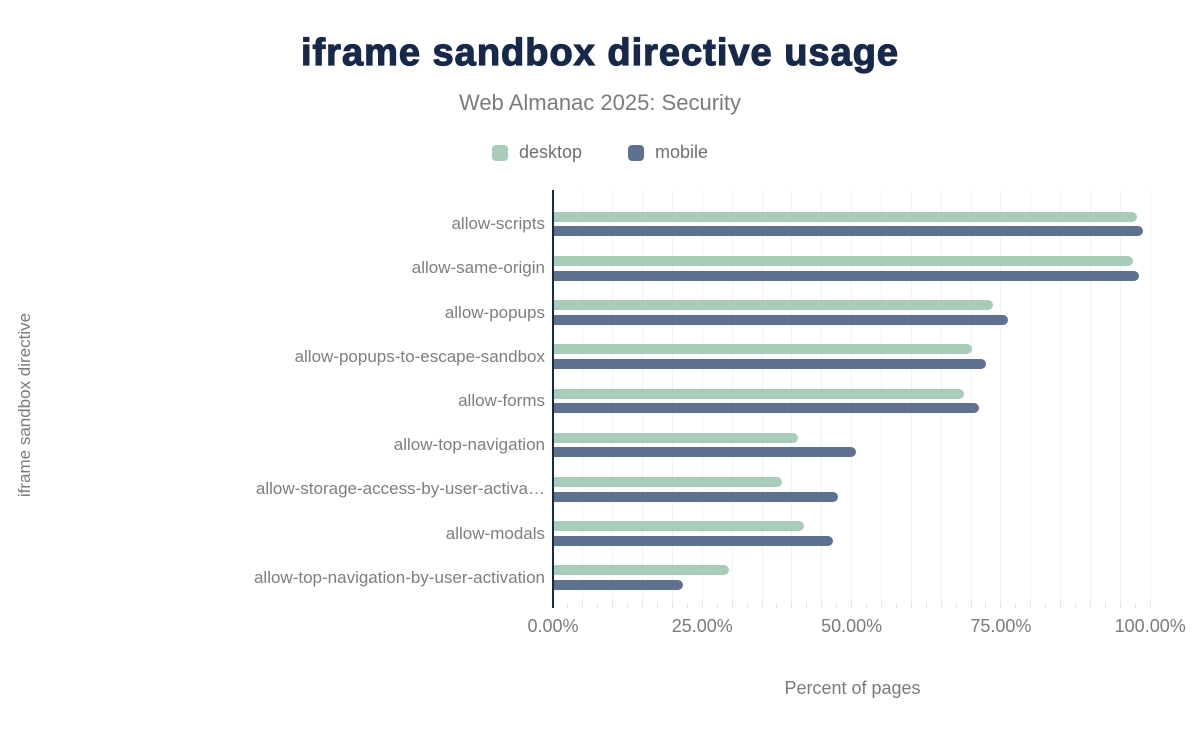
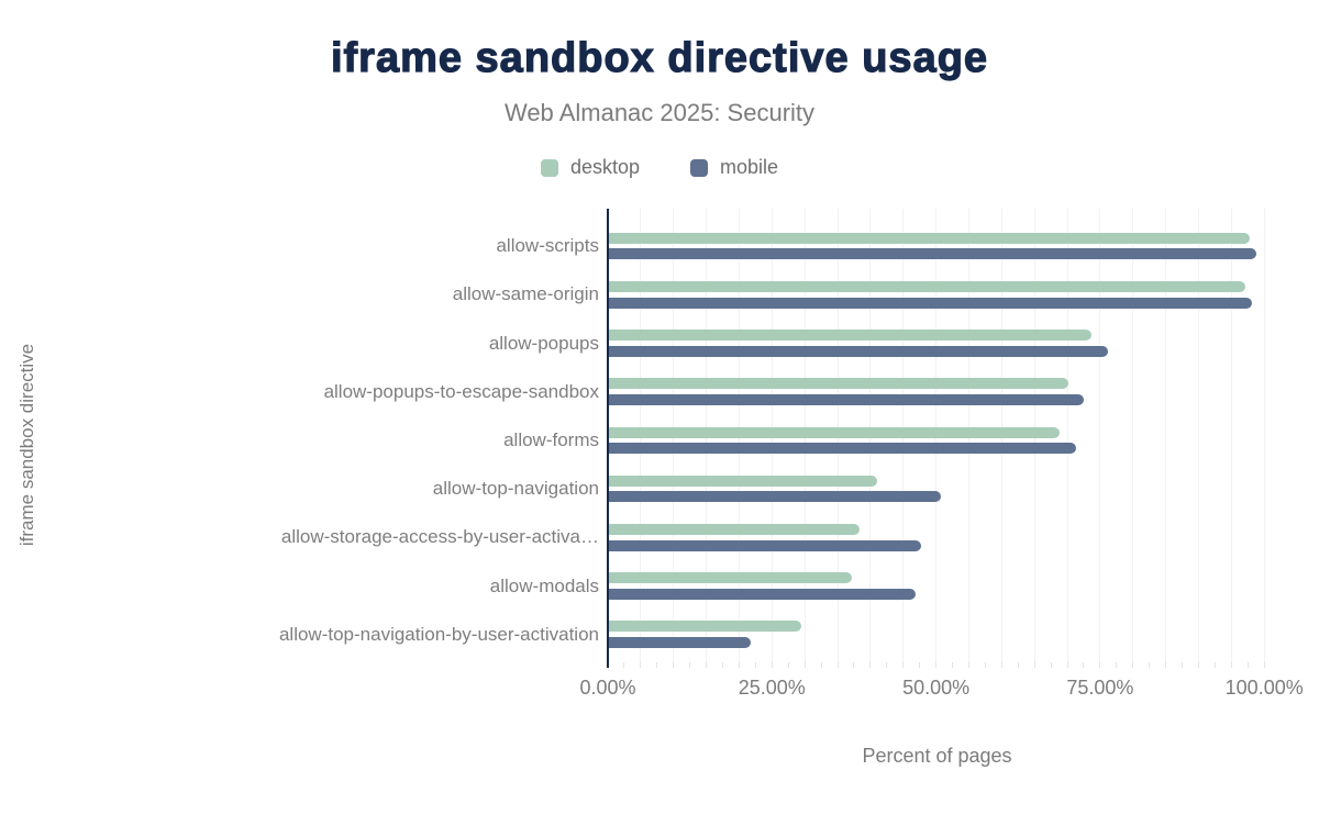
desktop/allow-modals: 42% -> 37%
